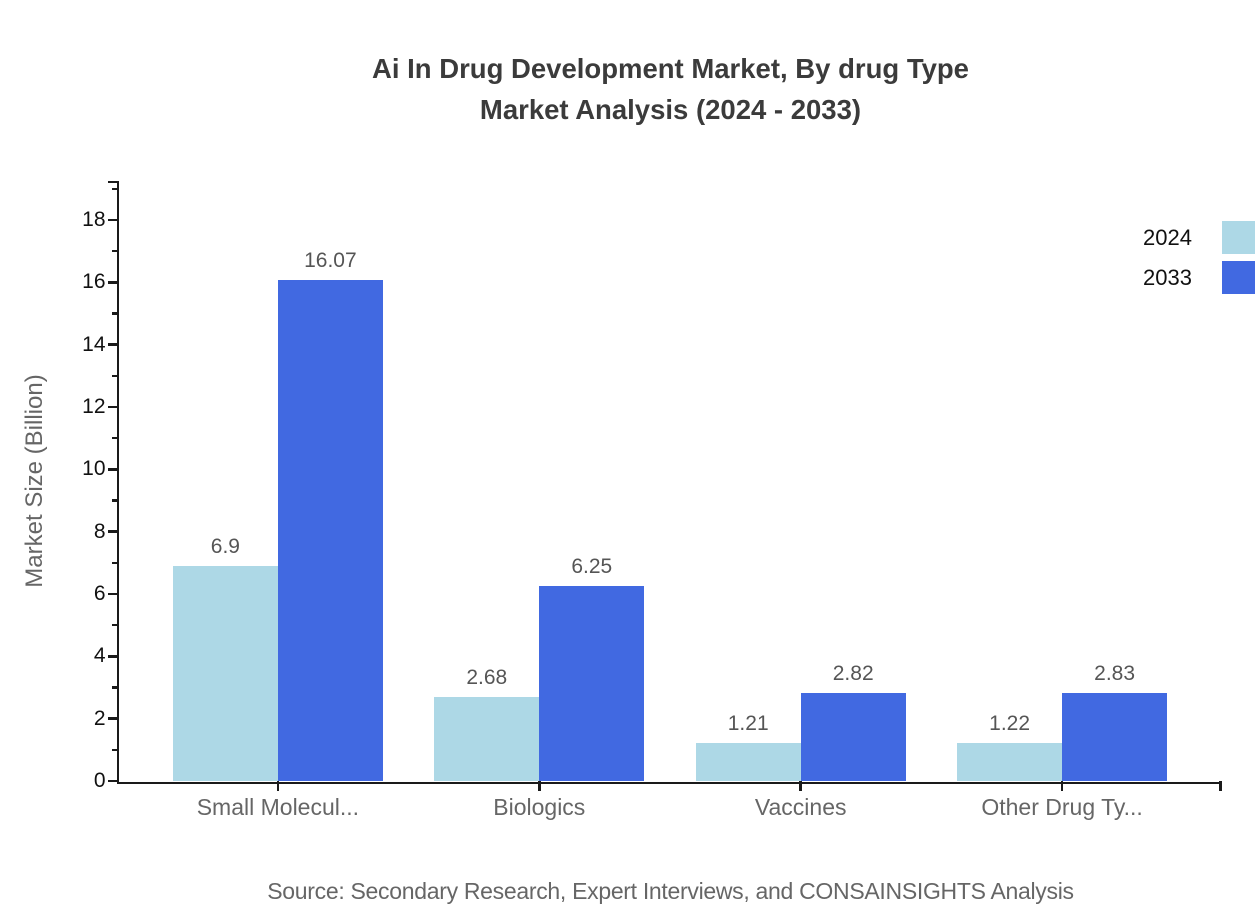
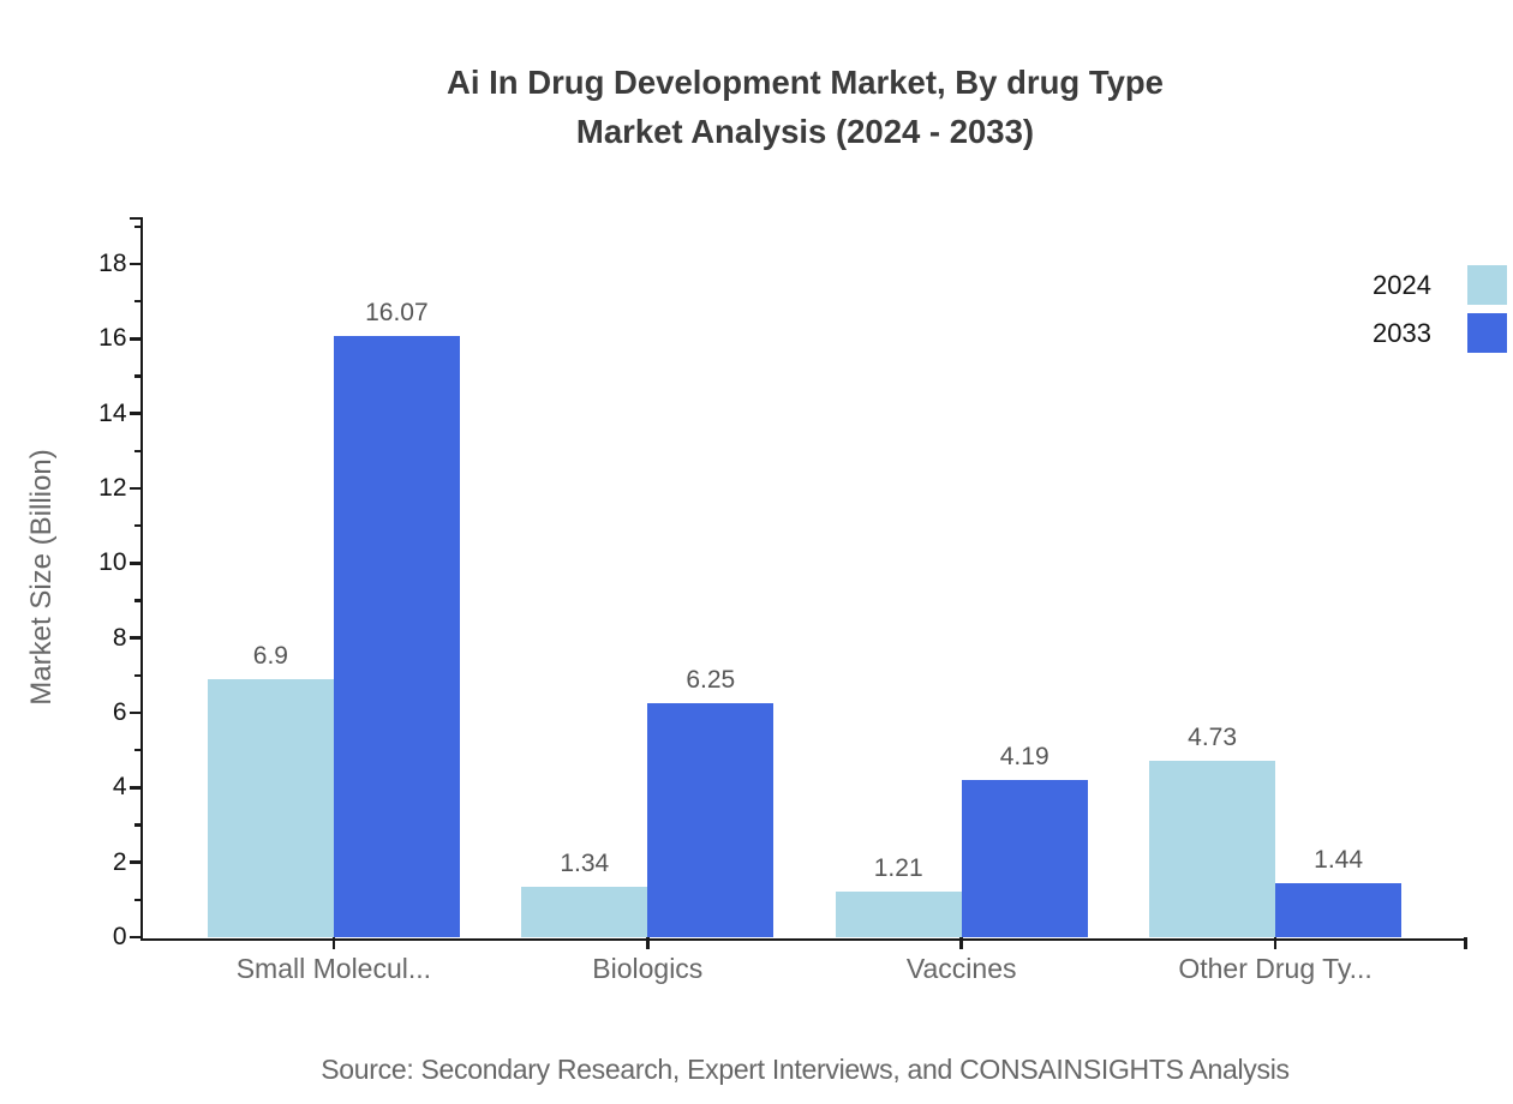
2024/Biologics: 2.68 -> 1.34
2033/Vaccines: 2.82 -> 4.19
2024/Other Drug Ty...: 1.22 -> 4.73
2033/Other Drug Ty...: 2.83 -> 1.44
